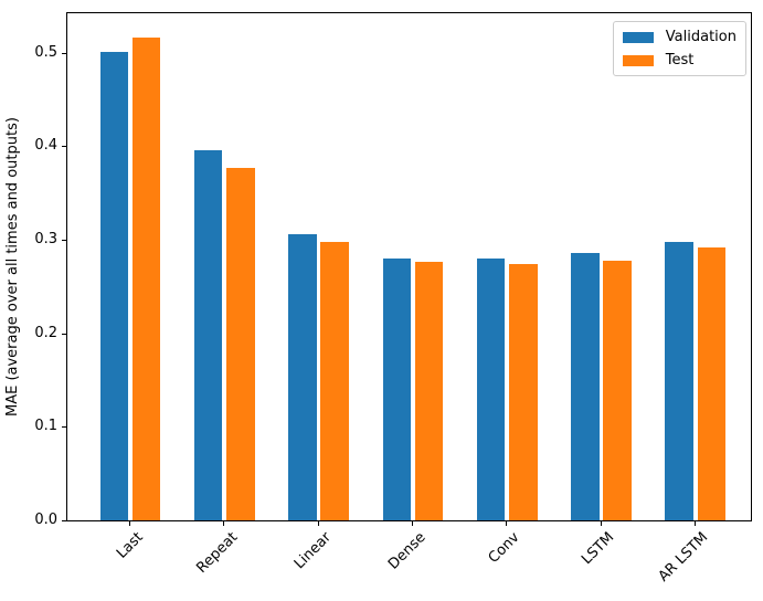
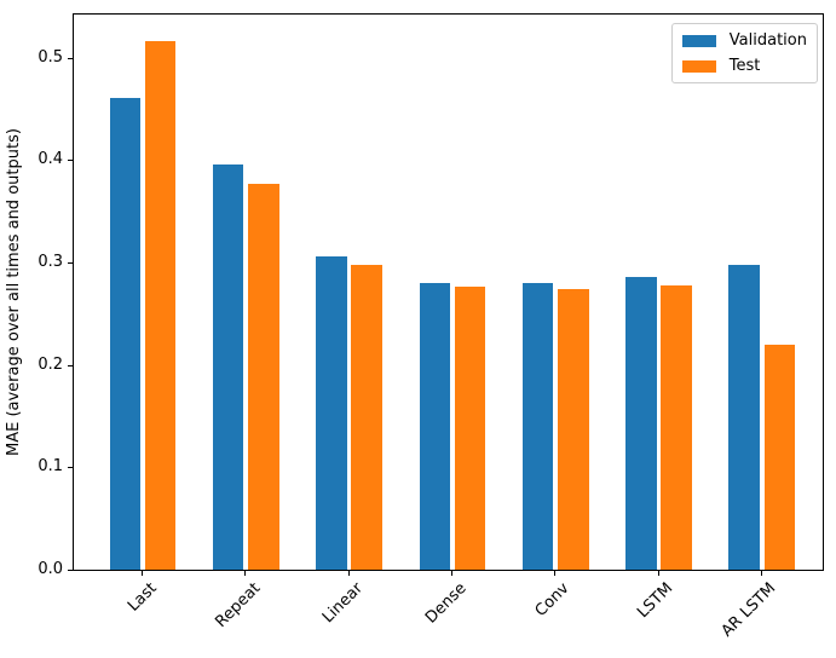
Validation/Last: 0.50 -> 0.46
Test/AR LSTM: 0.29 -> 0.22
